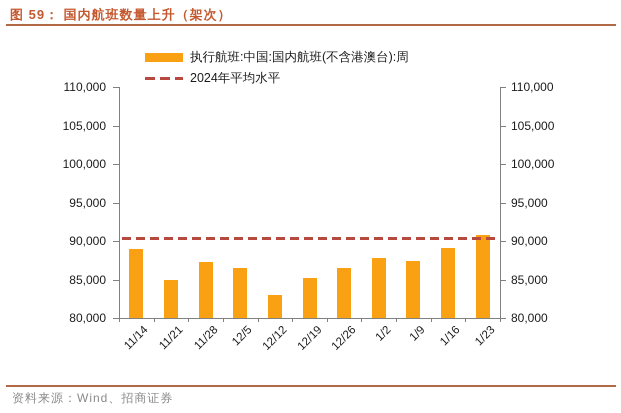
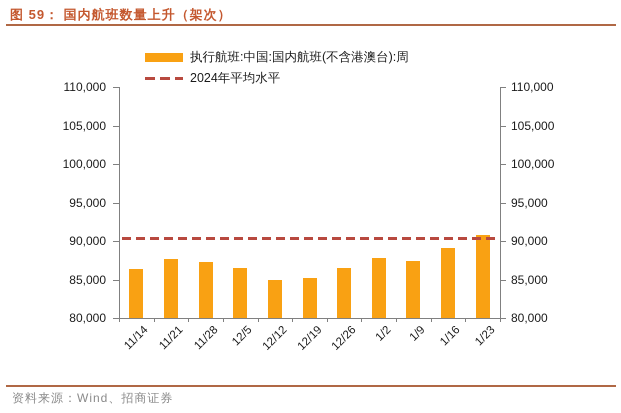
11/14: 89000 -> 86000
11/21: 85000 -> 88000
12/12: 83000 -> 85000
